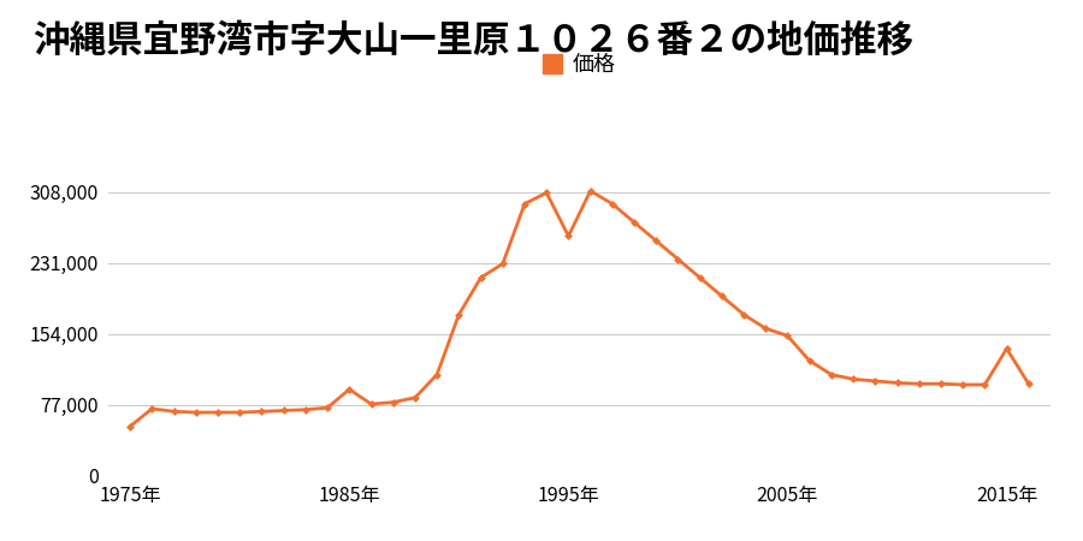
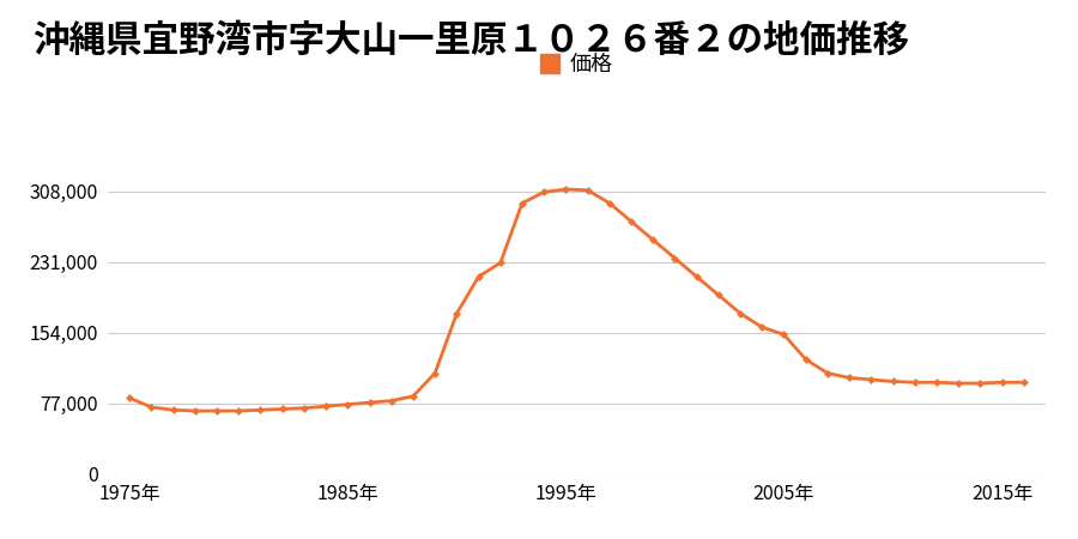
1975年: 54,000 -> 83,000
1985年: 94,000 -> 76,000
1995年: 260,000 -> 310,000
2015年: 138,000 -> 100,000
